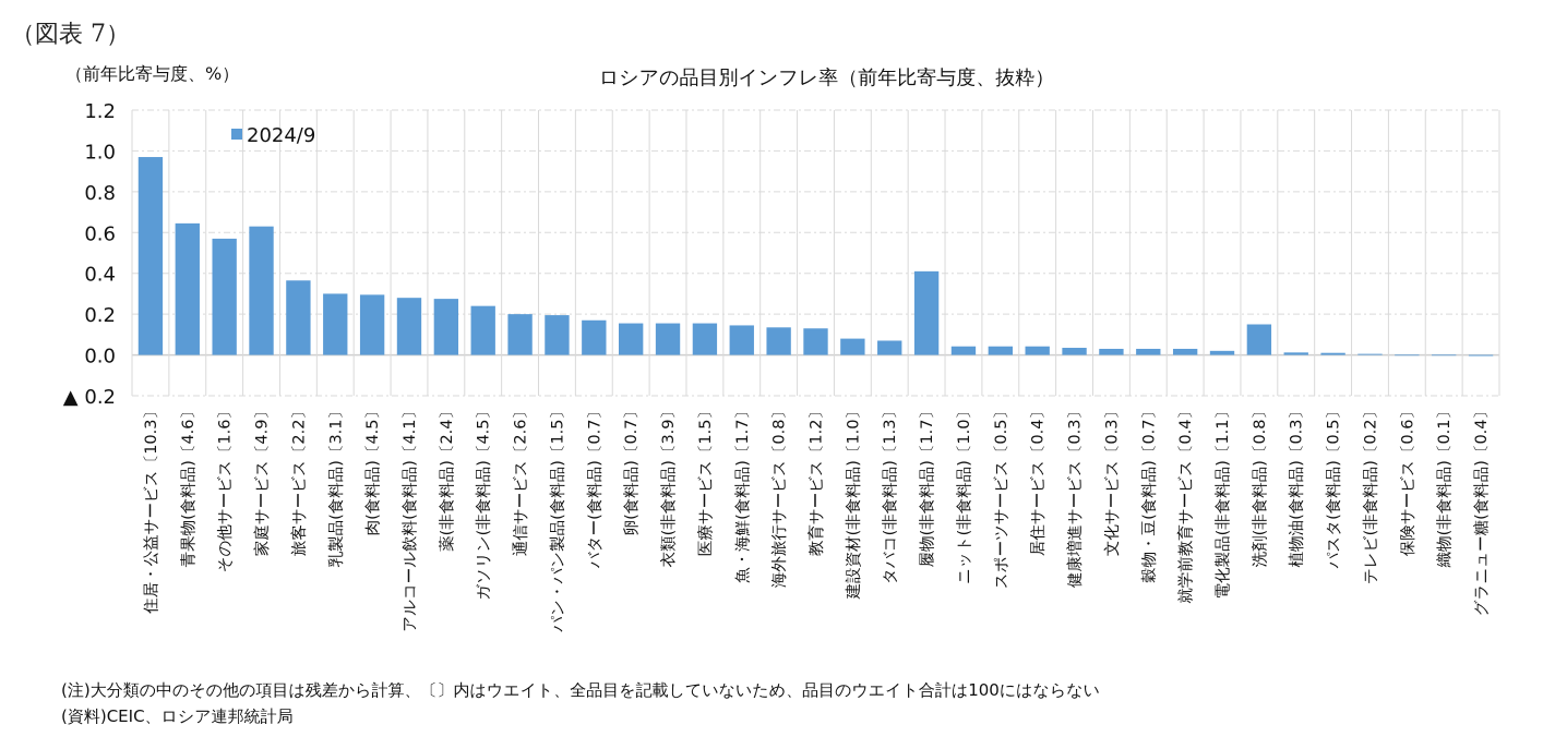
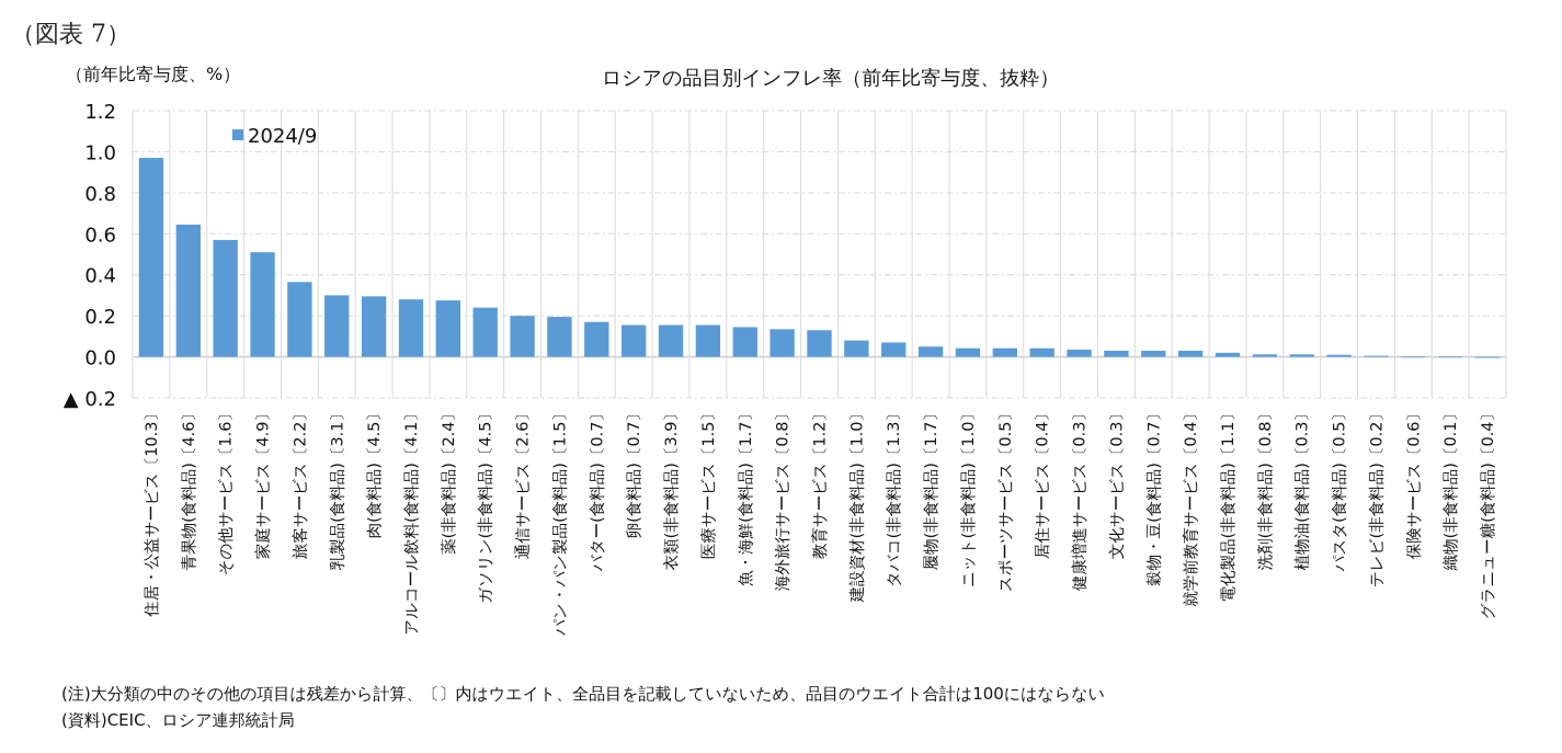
家庭サービス〔4.9〕: 0.63 -> 0.51
履物(非食料品)〔1.7〕: 0.41 -> 0.05
洗剤(非食料品)〔0.8〕: 0.15 -> 0.01
